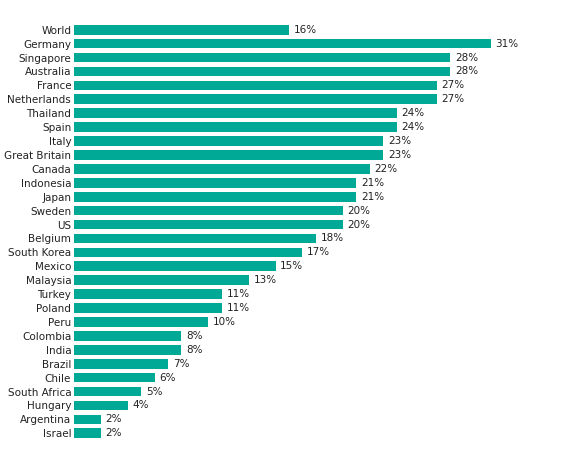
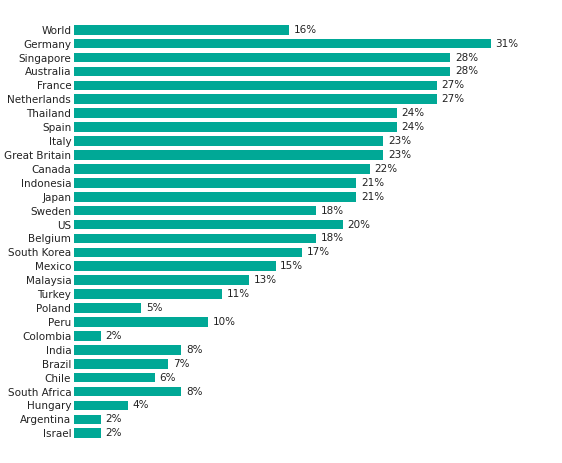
Sweden: 20% -> 18%
Poland: 11% -> 5%
Colombia: 8% -> 2%
South Africa: 5% -> 8%
